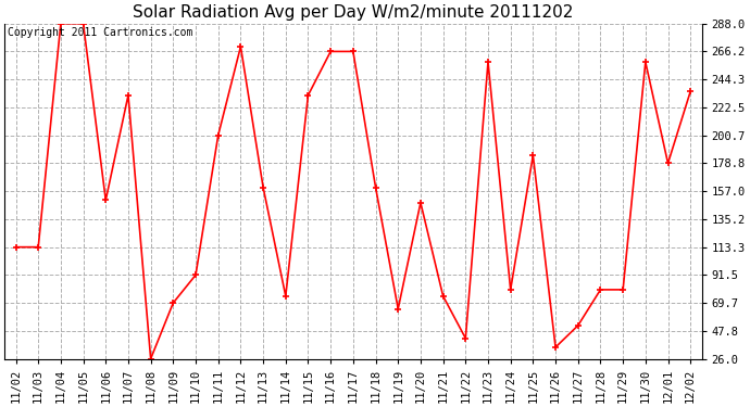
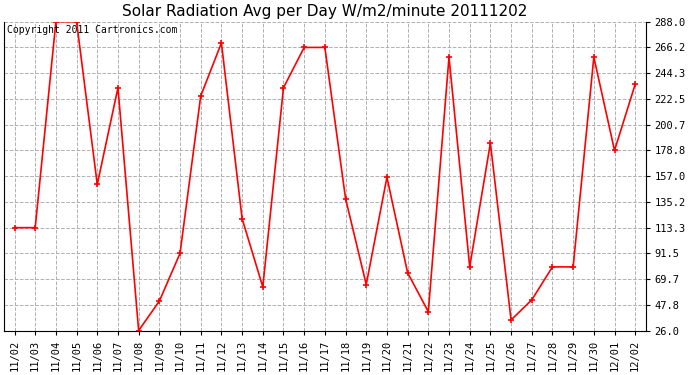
11/09: 70 -> 51
11/11: 201 -> 225
11/13: 160 -> 121
11/14: 75 -> 63
11/18: 160 -> 138
11/20: 148 -> 156
